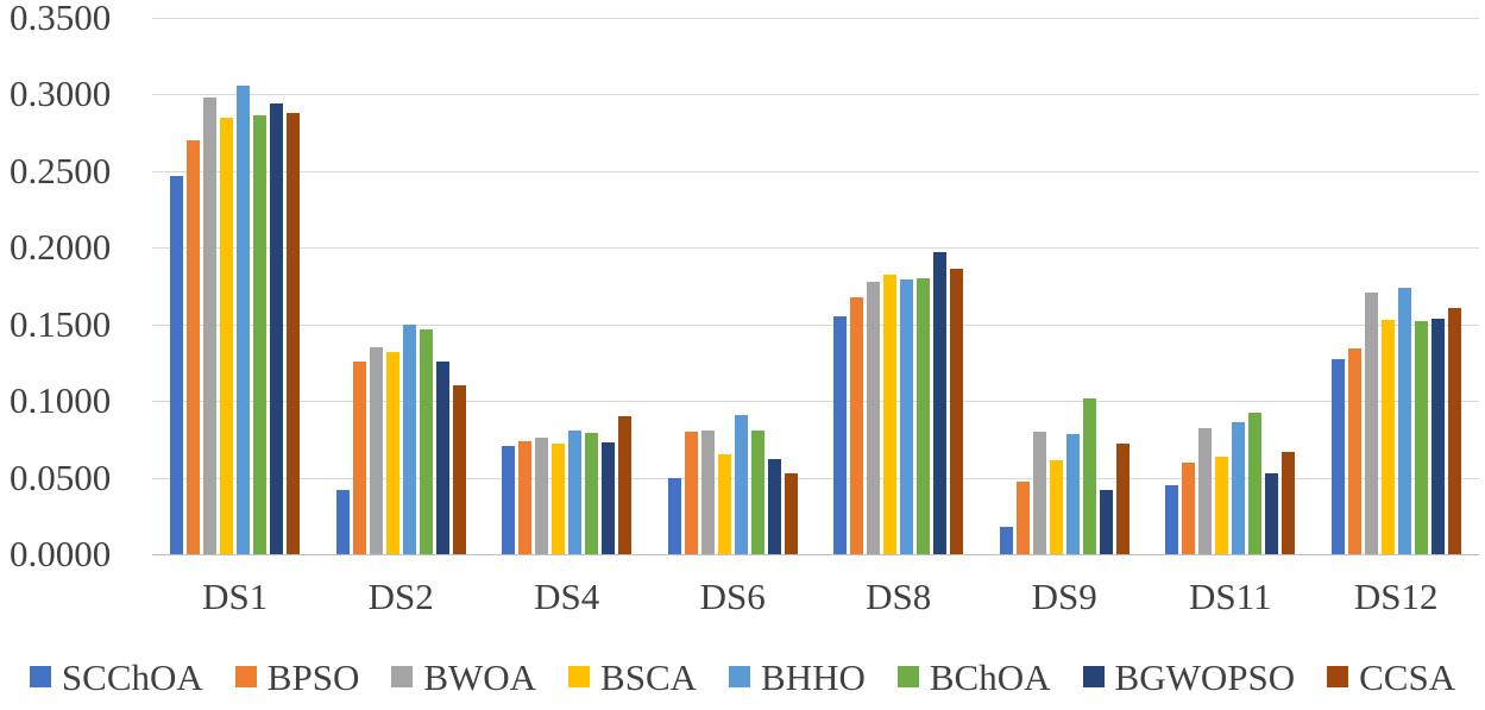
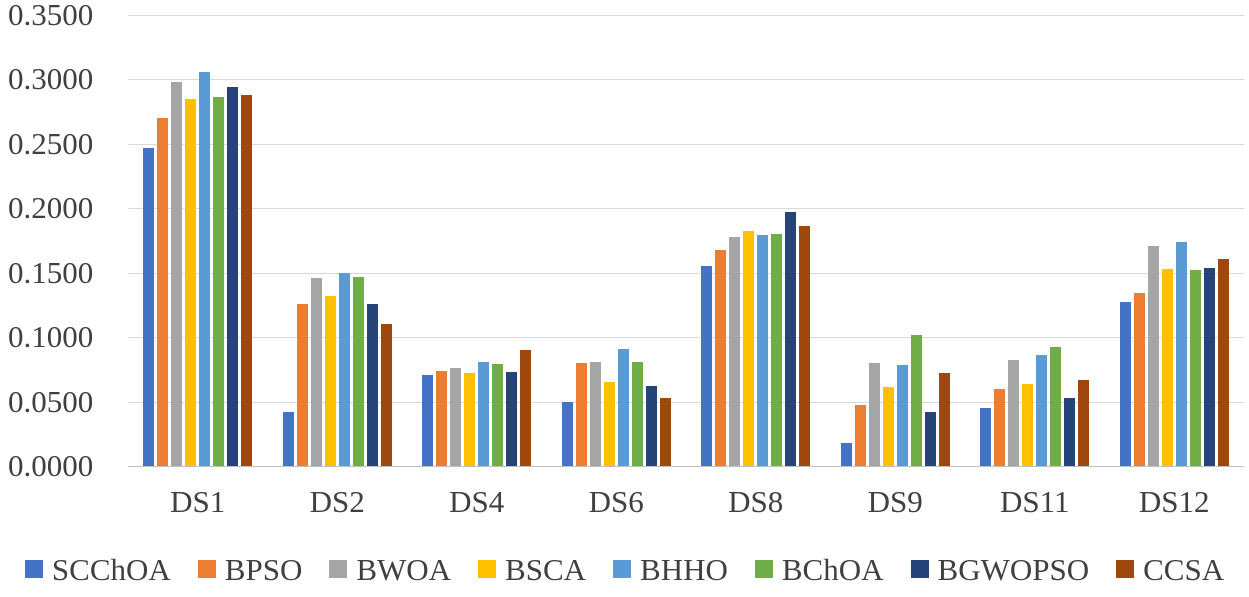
BWOA/DS2: 0.135 -> 0.146
